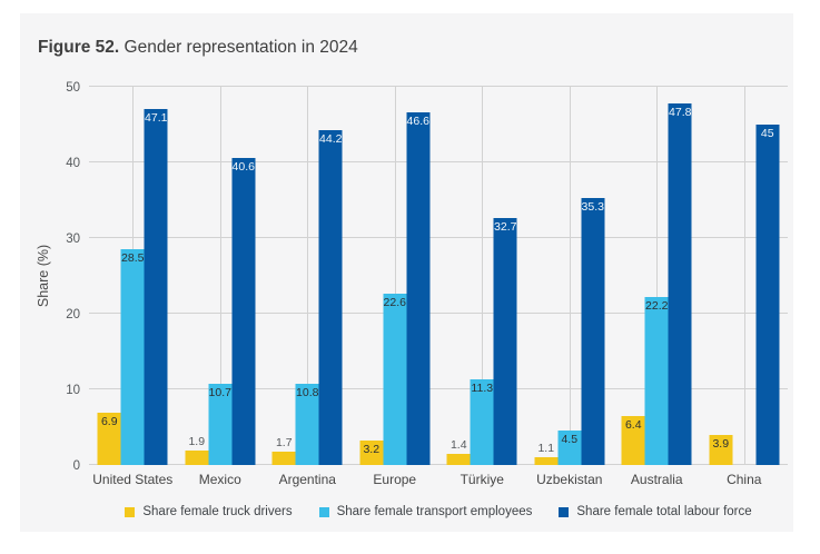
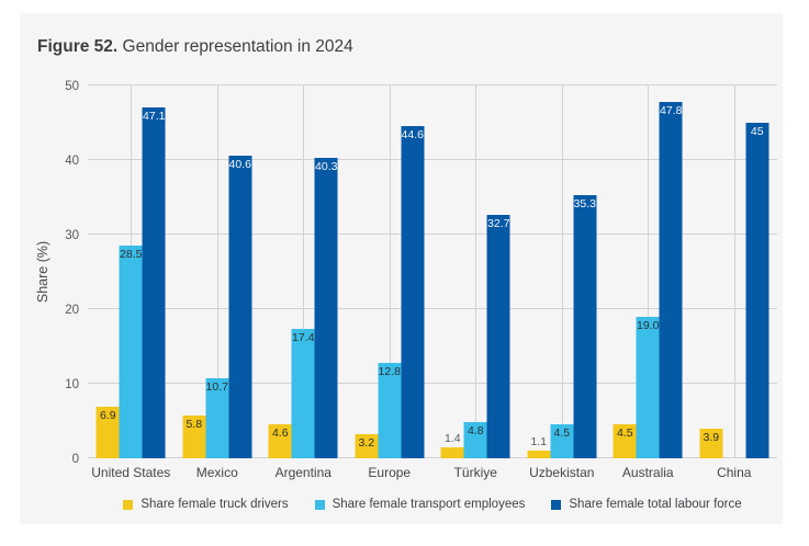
Share female truck drivers/Mexico: 1.9 -> 5.8
Share female truck drivers/Argentina: 1.7 -> 4.6
Share female transport employees/Argentina: 10.8 -> 17.4
Share female total labour force/Argentina: 44.2 -> 40.3
Share female transport employees/Europe: 22.6 -> 12.8
Share female total labour force/Europe: 46.6 -> 44.6
Share female transport employees/Türkiye: 11.3 -> 4.8
Share female truck drivers/Australia: 6.4 -> 4.5
Share female transport employees/Australia: 22.2 -> 19.0
